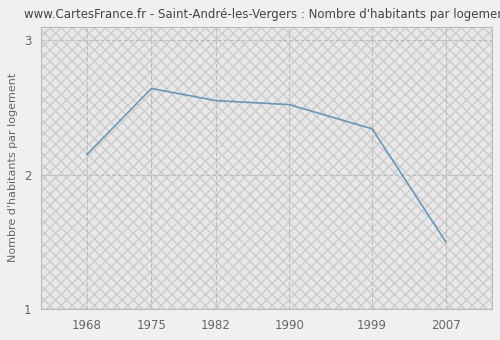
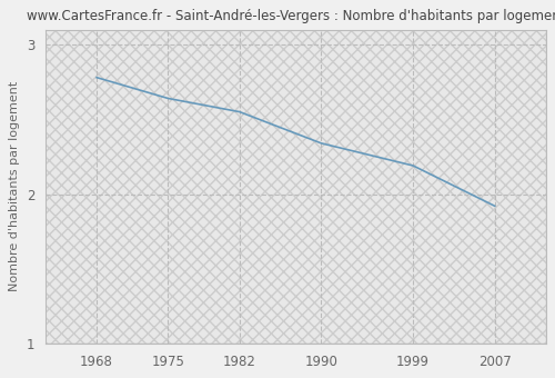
1968: 2.15 -> 2.78
1990: 2.52 -> 2.34
1999: 2.34 -> 2.19
2007: 1.50 -> 1.92
